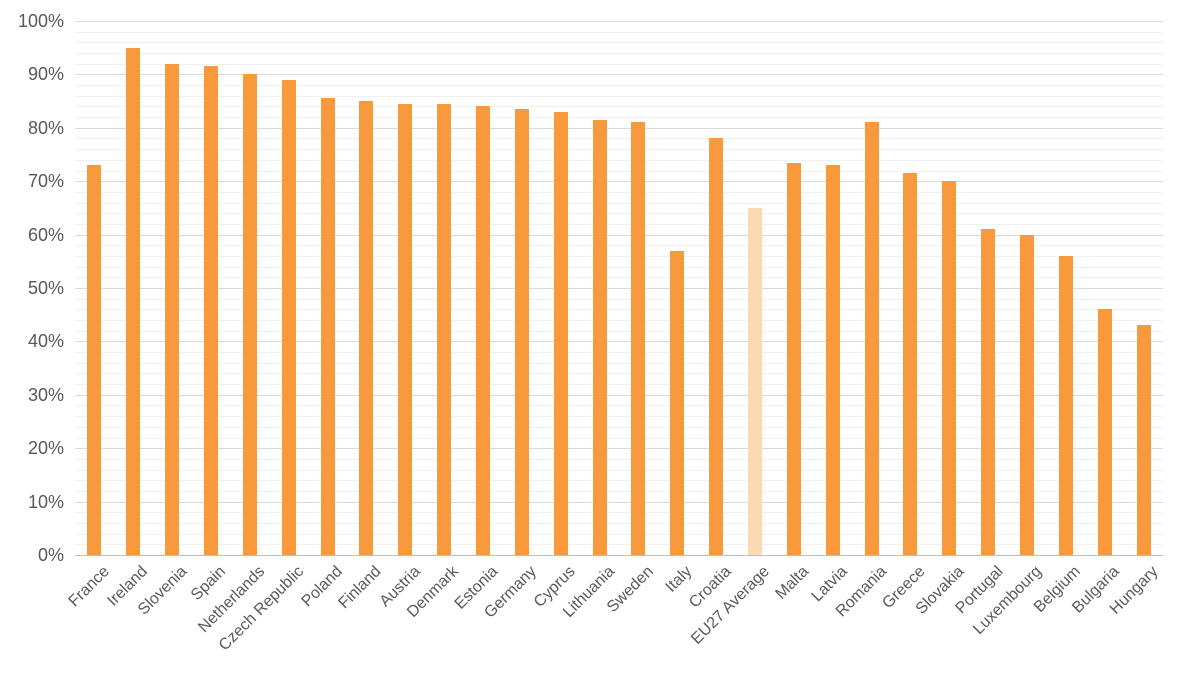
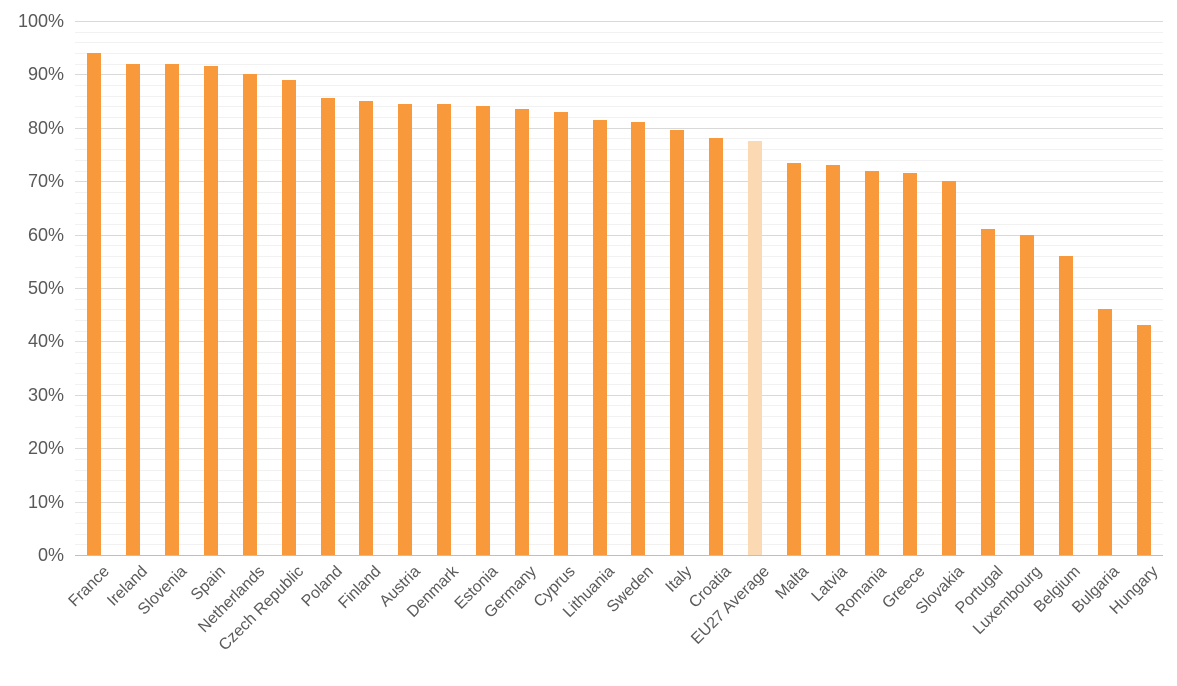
France: 73% -> 94%
Ireland: 95% -> 92%
Italy: 57% -> 80%
EU27 Average: 65% -> 78%
Romania: 81% -> 72%
